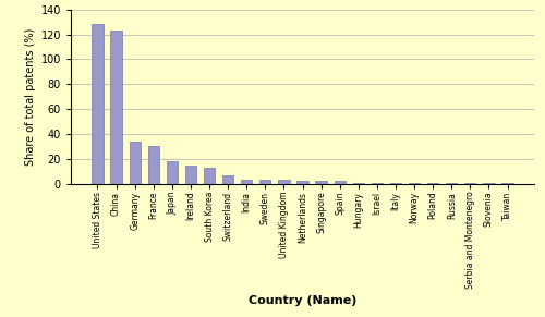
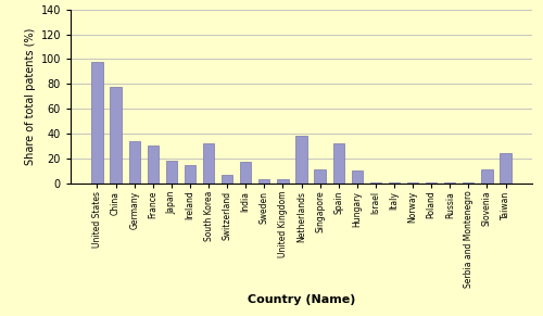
United States: 128 -> 98
China: 123 -> 78
South Korea: 13 -> 32
India: 3 -> 17
Netherlands: 2 -> 38
Singapore: 2 -> 11
Spain: 2 -> 32
Hungary: 1 -> 10
Slovenia: 1 -> 11
Taiwan: 1 -> 24
